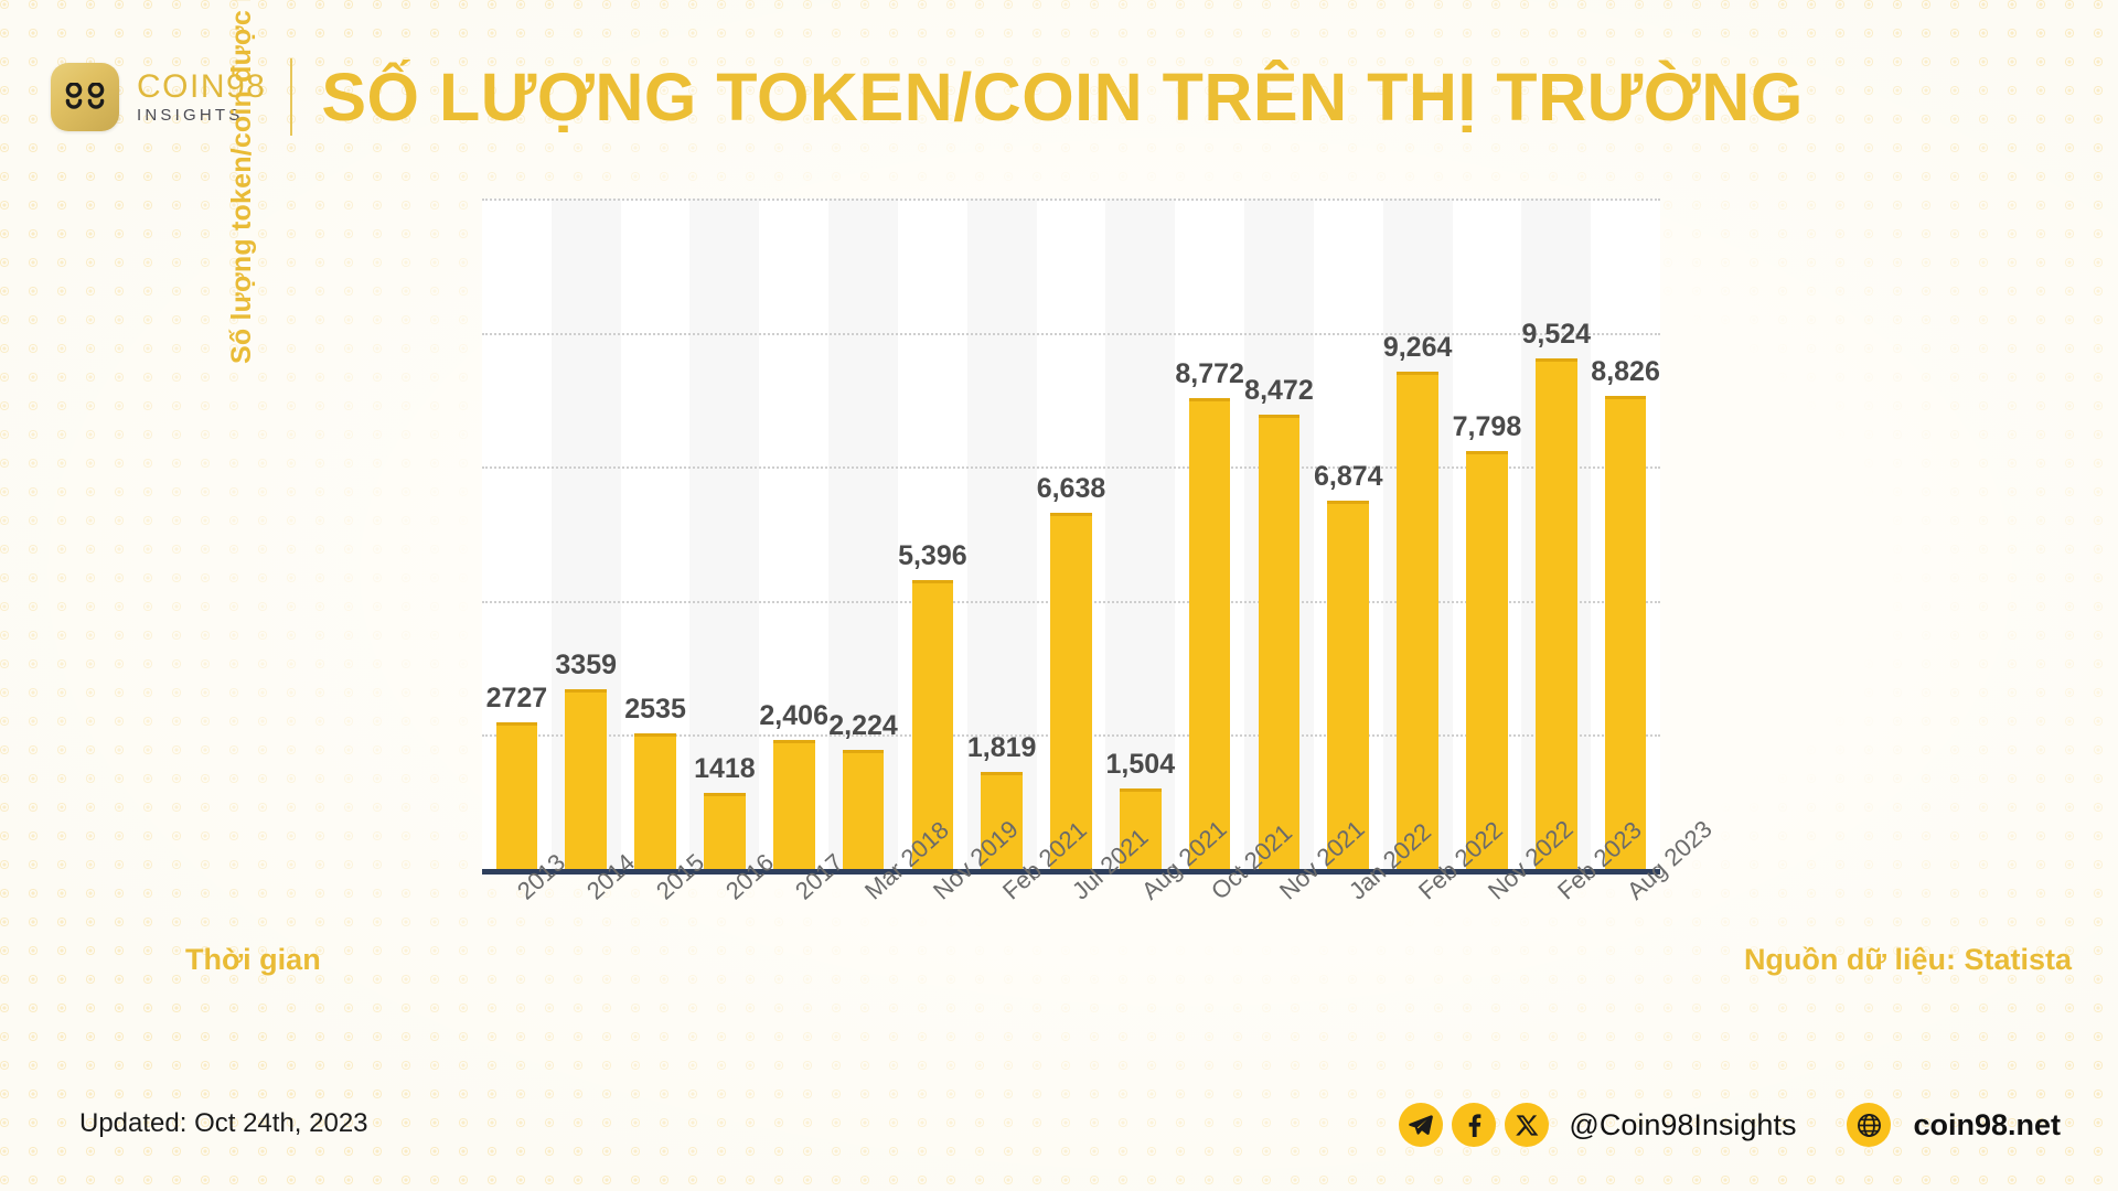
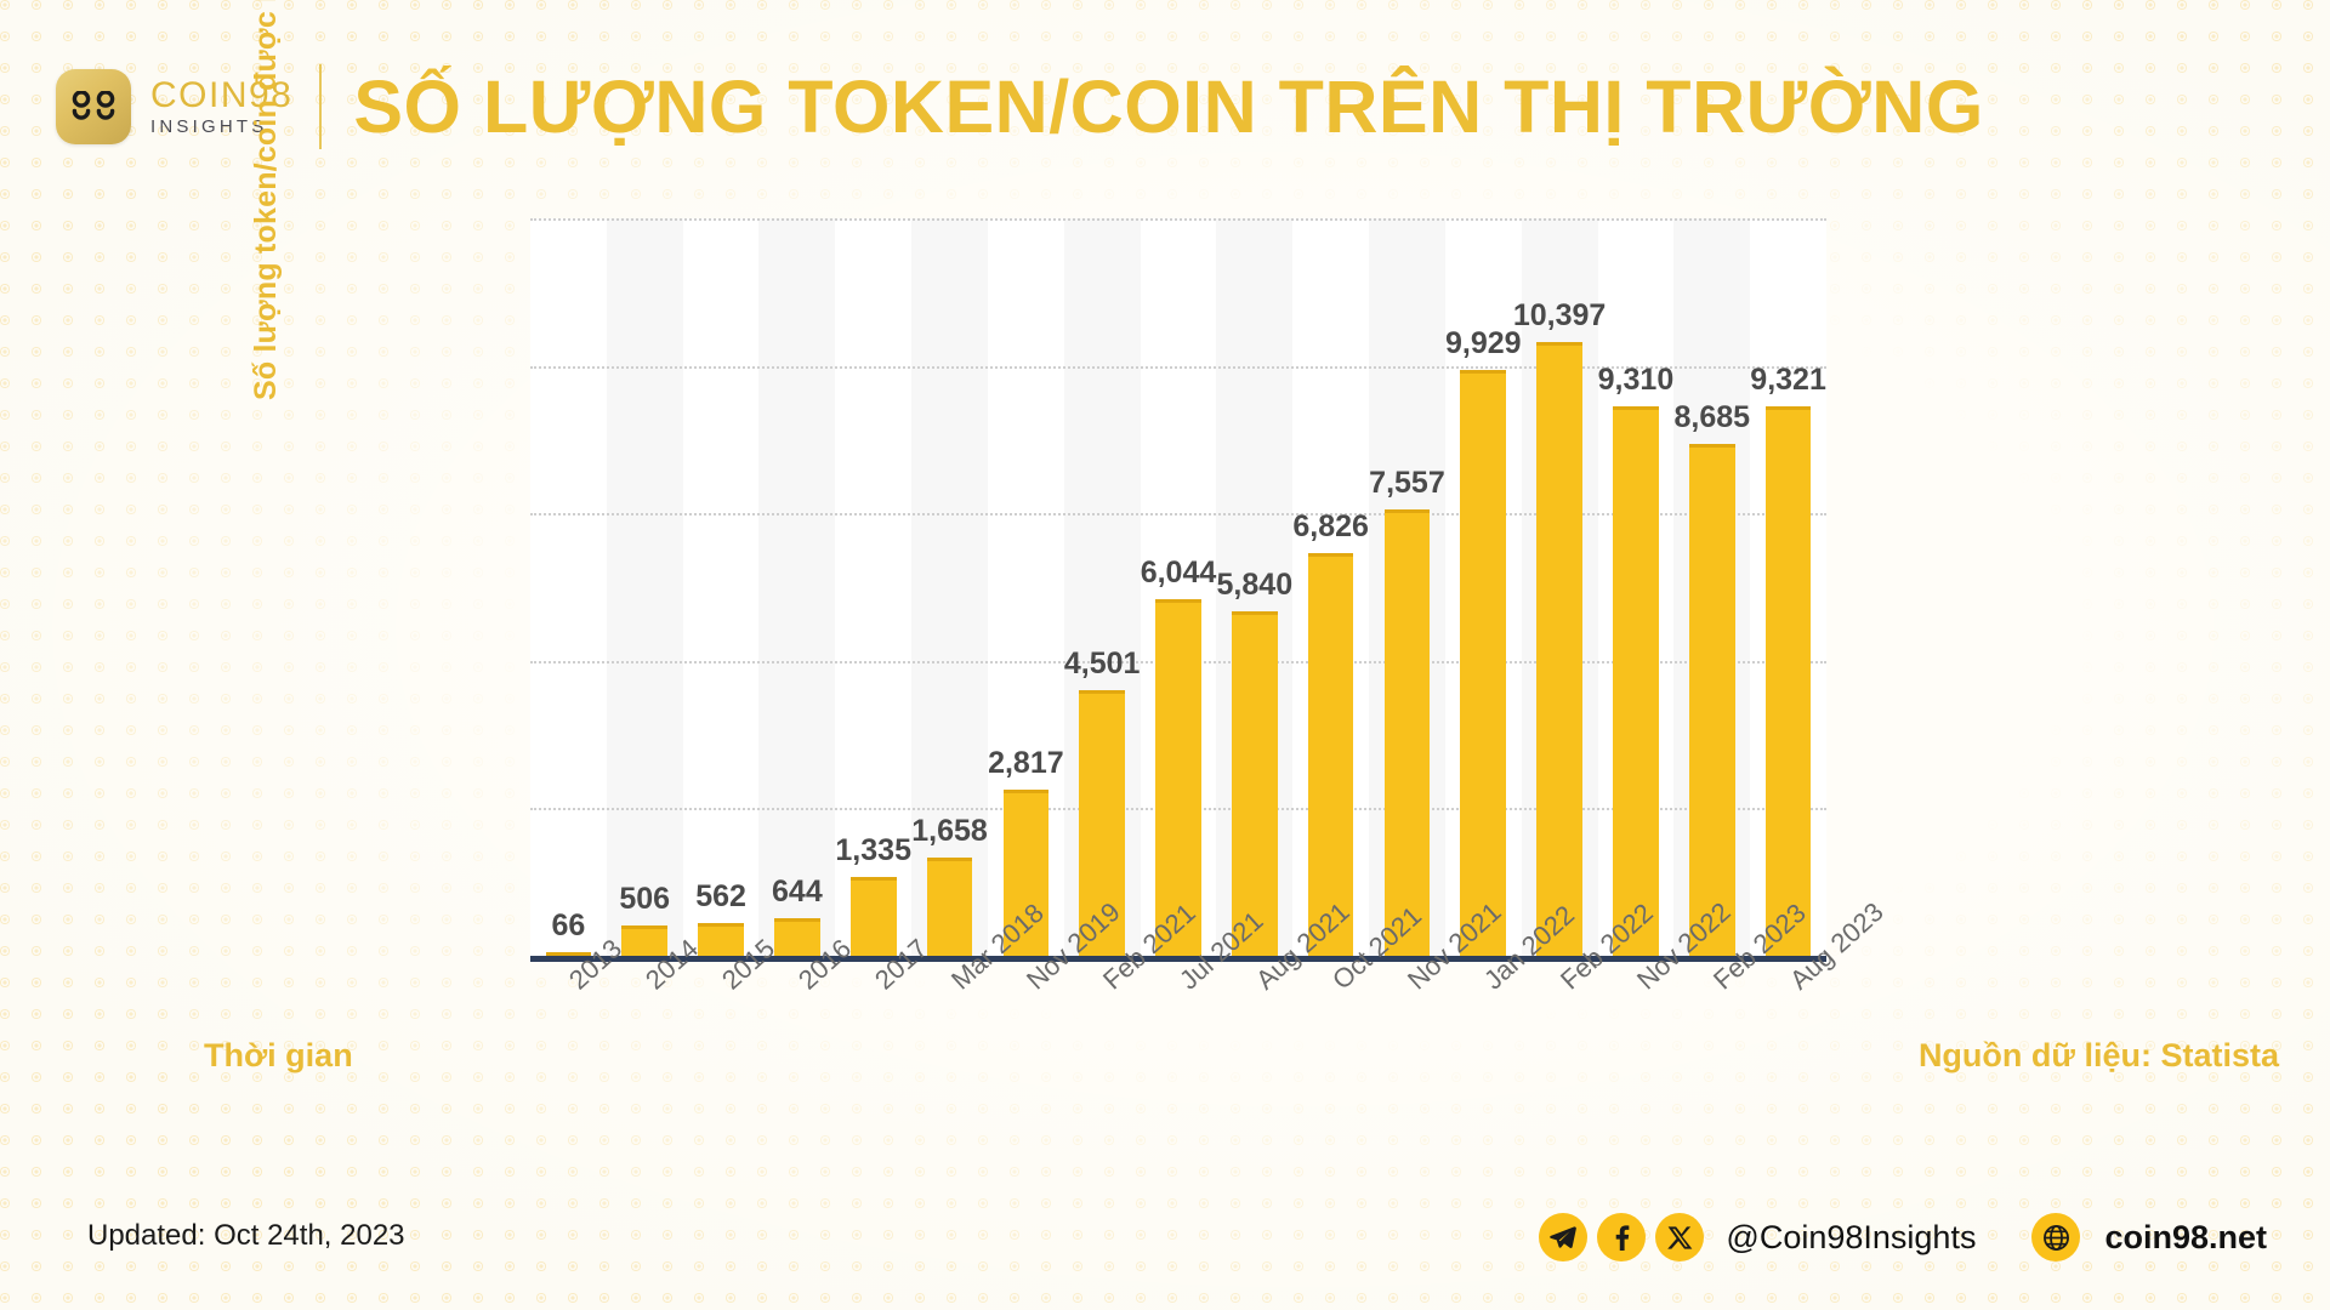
2013: 2727 -> 66
2014: 3359 -> 506
2015: 2535 -> 562
2016: 1418 -> 644
2017: 2,406 -> 1,335
Mar 2018: 2,224 -> 1,658
Nov 2019: 5,396 -> 2,817
Feb 2021: 1,819 -> 4,501
Jul 2021: 6,638 -> 6,044
Aug 2021: 1,504 -> 5,840
Oct 2021: 8,772 -> 6,826
Nov 2021: 8,472 -> 7,557
Jan 2022: 6,874 -> 9,929
Feb 2022: 9,264 -> 10,397
Nov 2022: 7,798 -> 9,310
Feb 2023: 9,524 -> 8,685
Aug 2023: 8,826 -> 9,321
